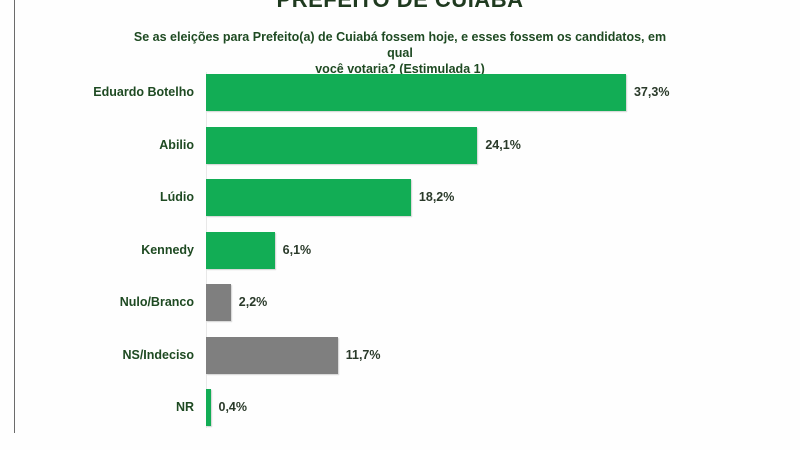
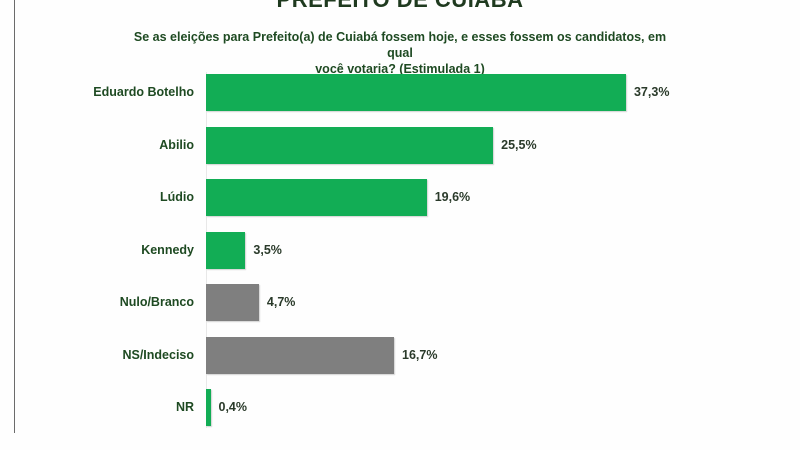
Abilio: 24,1% -> 25,5%
Lúdio: 18,2% -> 19,6%
Kennedy: 6,1% -> 3,5%
Nulo/Branco: 2,2% -> 4,7%
NS/Indeciso: 11,7% -> 16,7%
